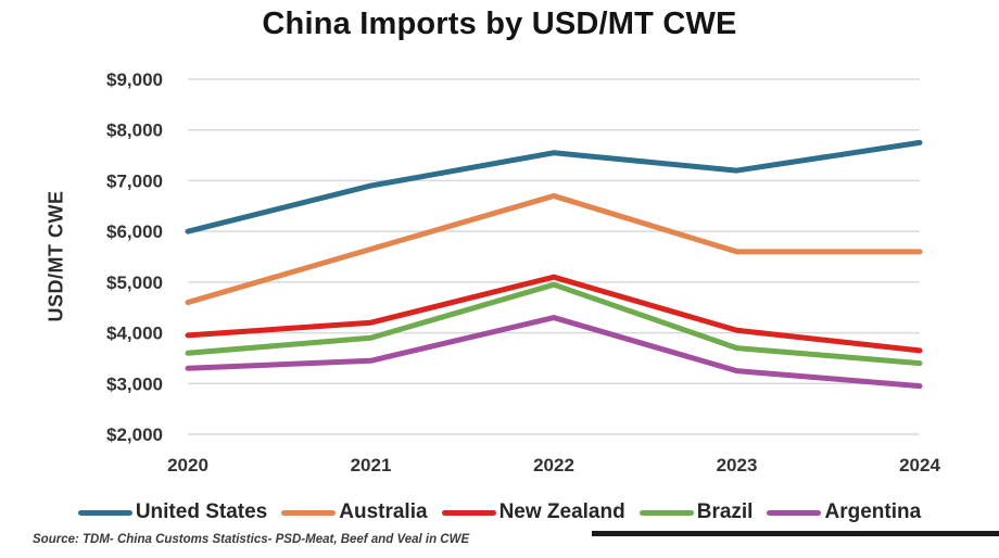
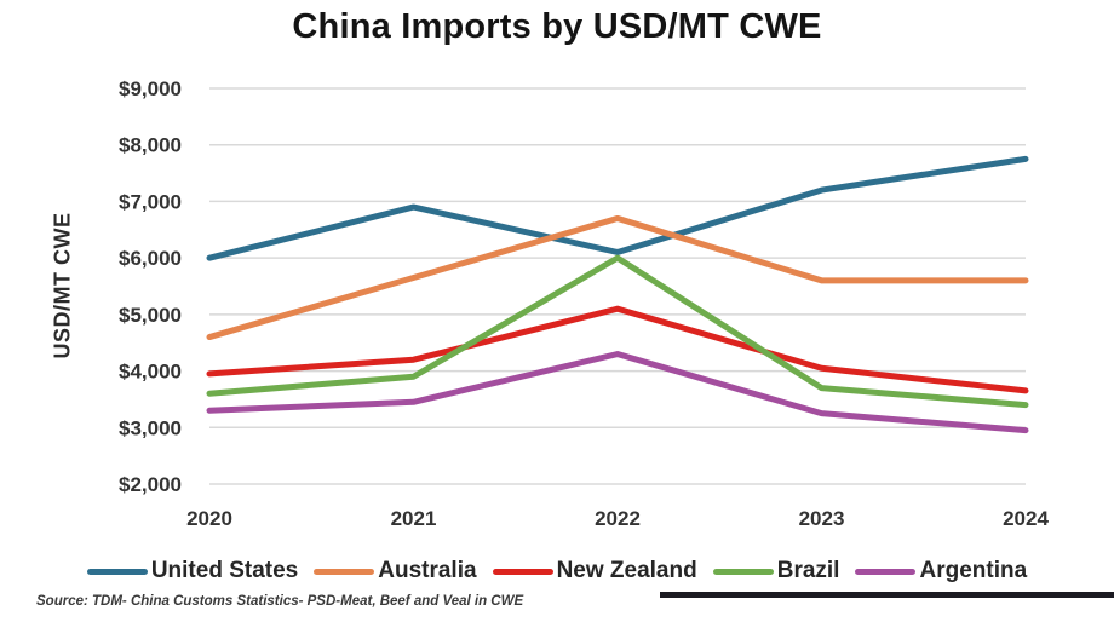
United States/2022: $7600 -> $6100
Brazil/2022: $5000 -> $6000
